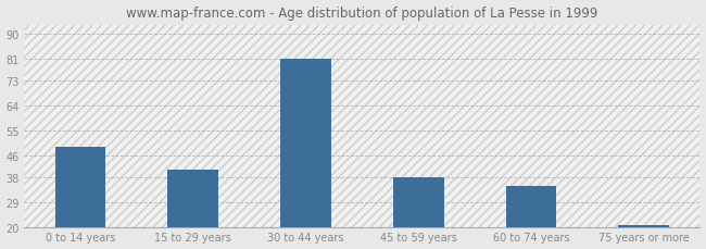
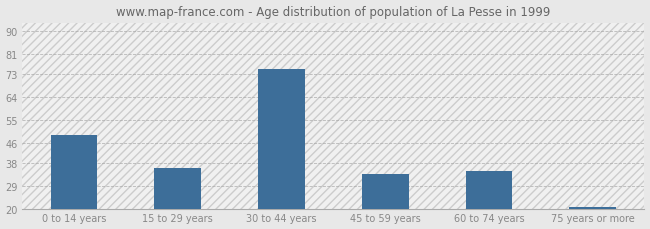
15 to 29 years: 41 -> 36
30 to 44 years: 81 -> 75
45 to 59 years: 38 -> 34
